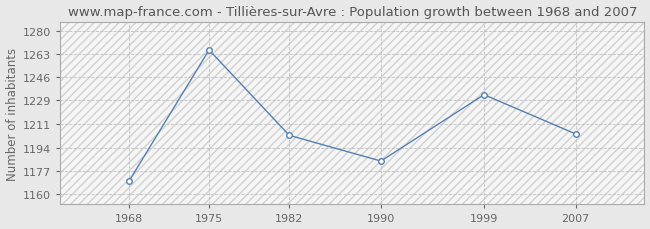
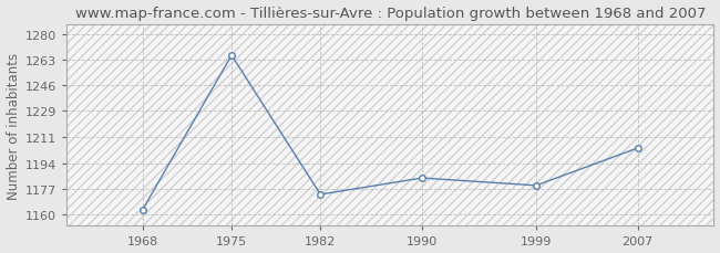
1968: 1169 -> 1163
1982: 1203 -> 1173
1999: 1233 -> 1179
